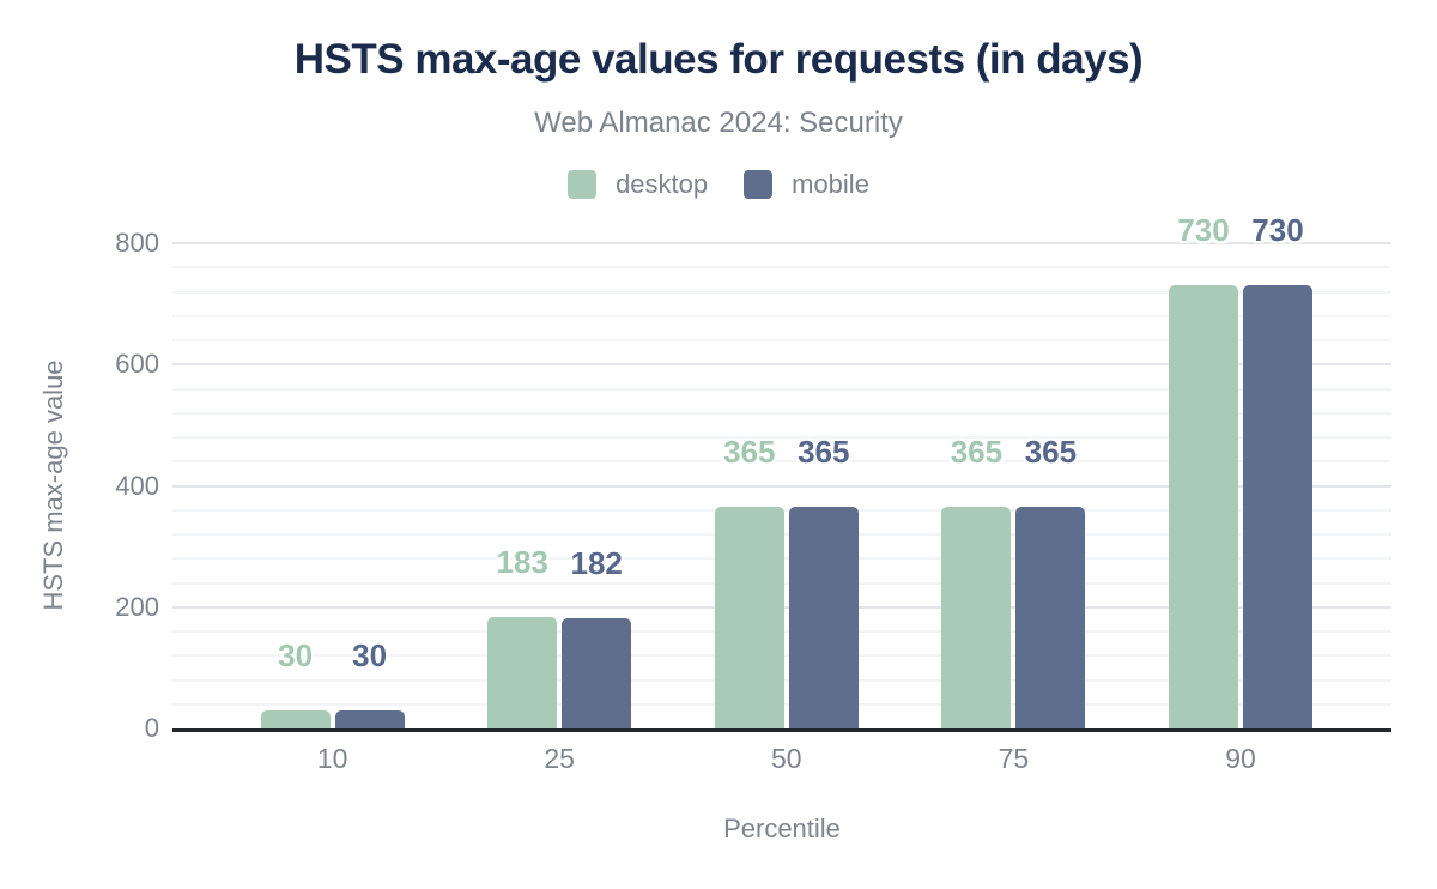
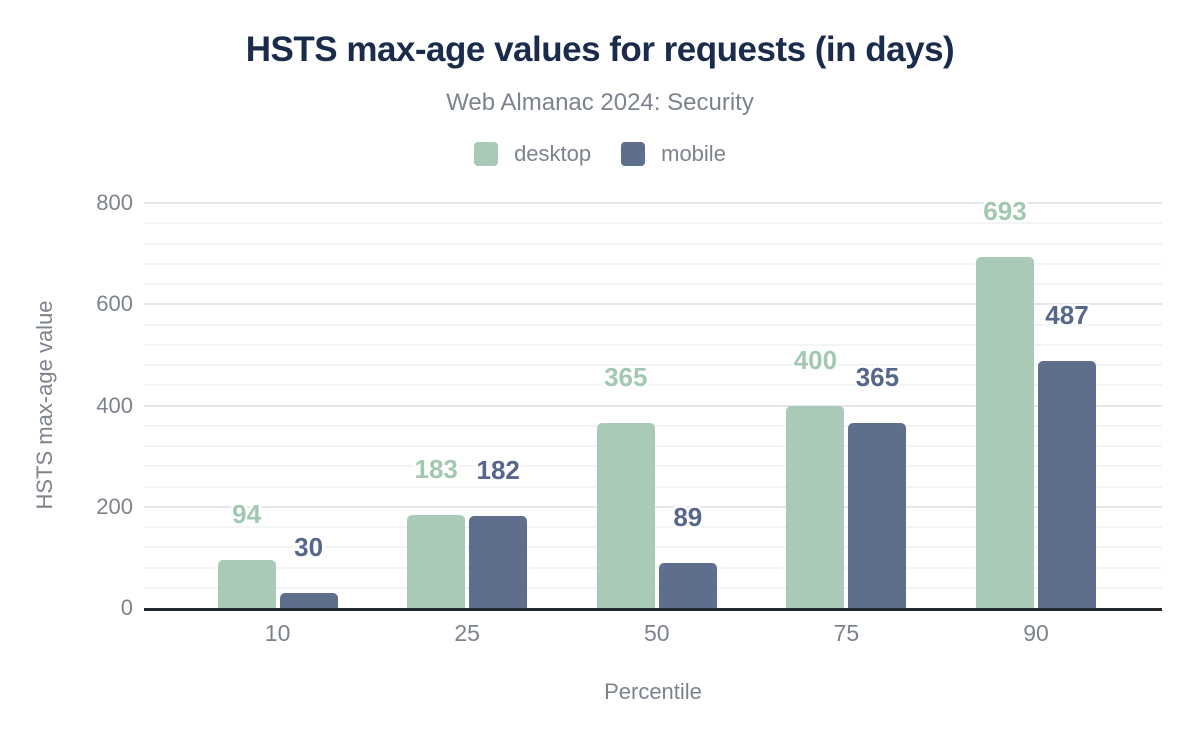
desktop/10: 30 -> 94
mobile/50: 365 -> 89
desktop/75: 365 -> 400
desktop/90: 730 -> 693
mobile/90: 730 -> 487
